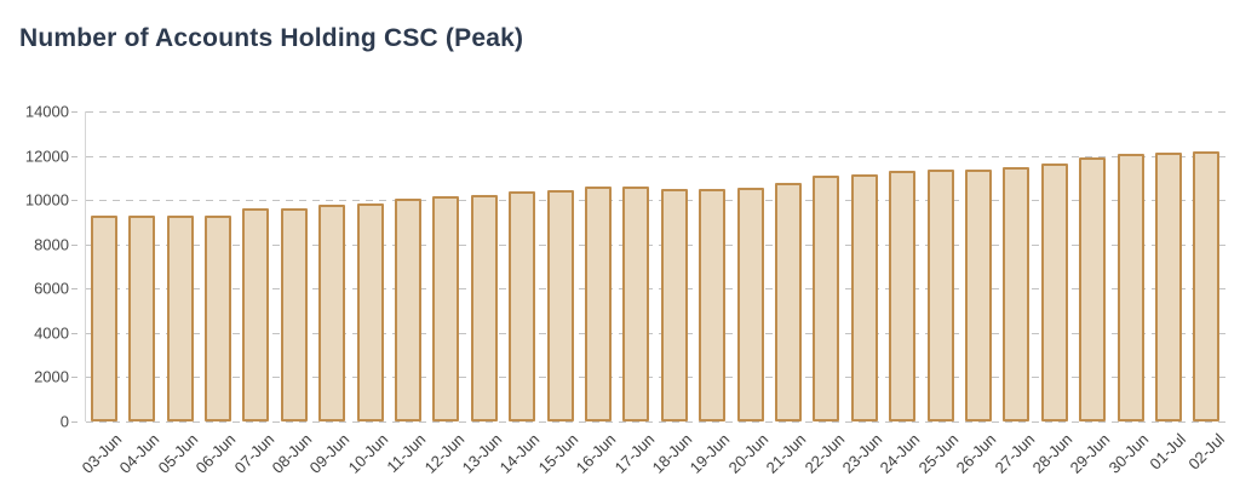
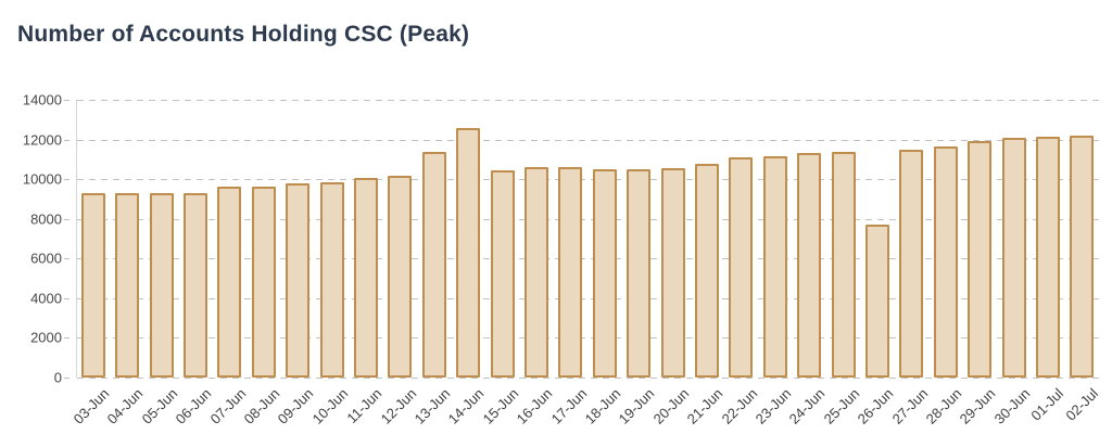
13-Jun: 10200 -> 11400
14-Jun: 10400 -> 12600
26-Jun: 11400 -> 7700
